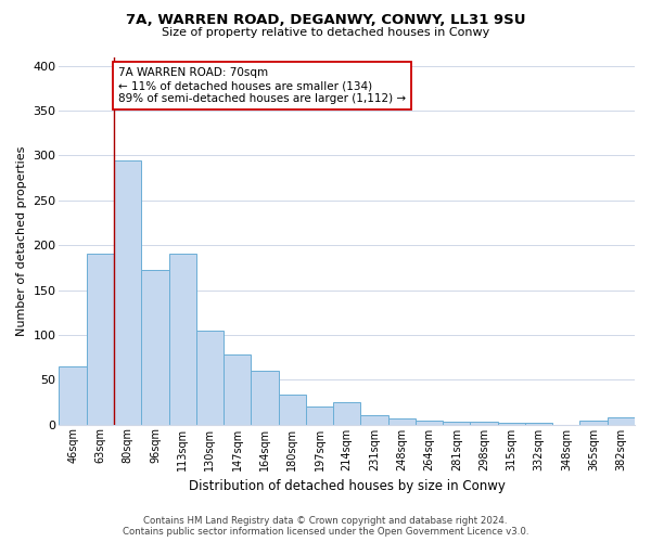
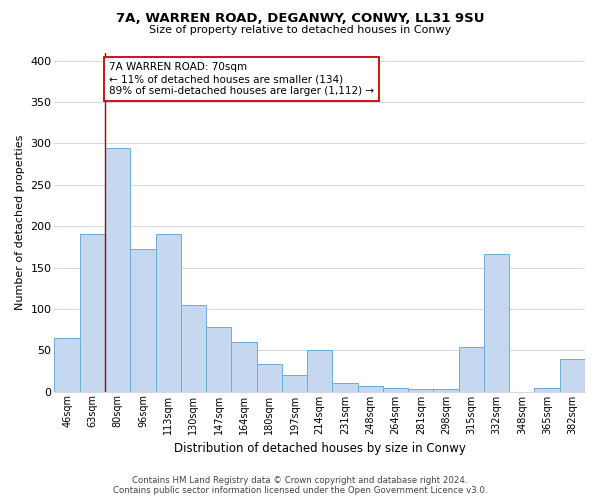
214sqm: 25 -> 50
315sqm: 2 -> 54
332sqm: 2 -> 166
382sqm: 8 -> 40
